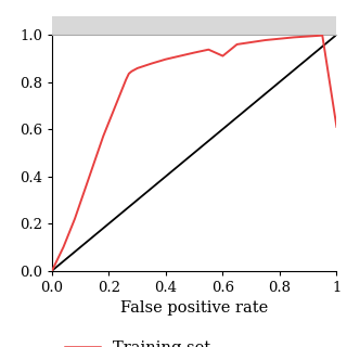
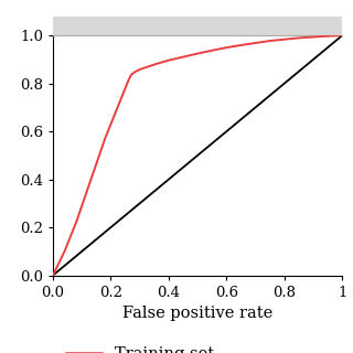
0.6: 0.910 -> 0.949
1: 0.610 -> 1.000
